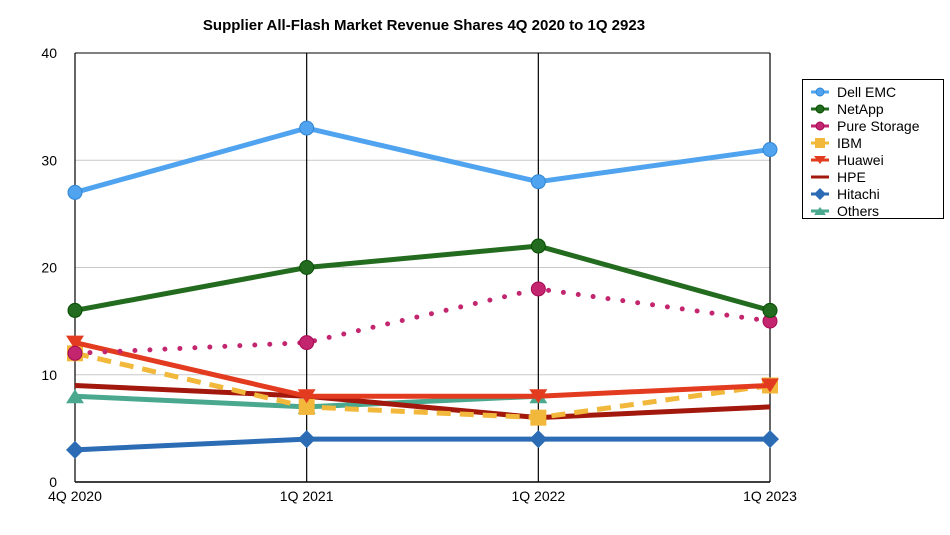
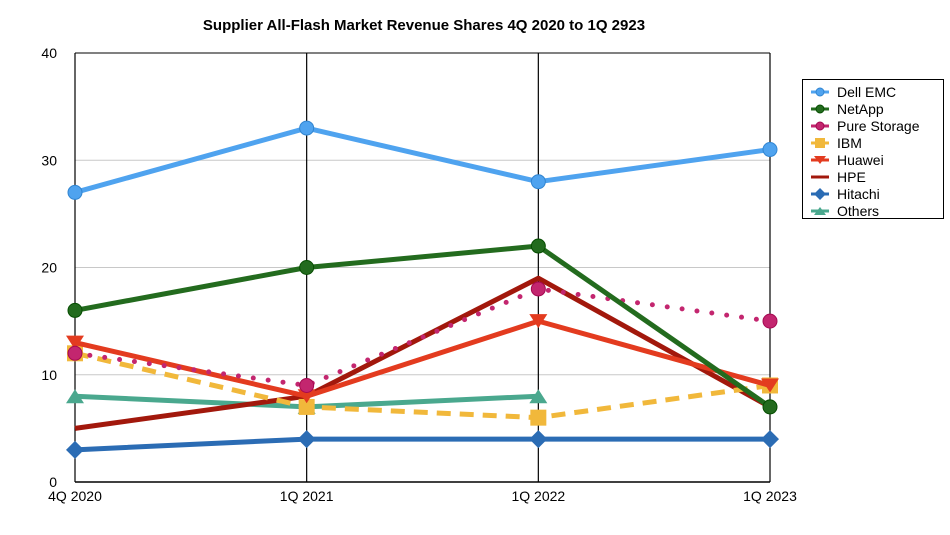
HPE/4Q 2020: 9 -> 5
Pure Storage/1Q 2021: 13 -> 9
Huawei/1Q 2022: 8 -> 15
HPE/1Q 2022: 6 -> 19
NetApp/1Q 2023: 16 -> 7
